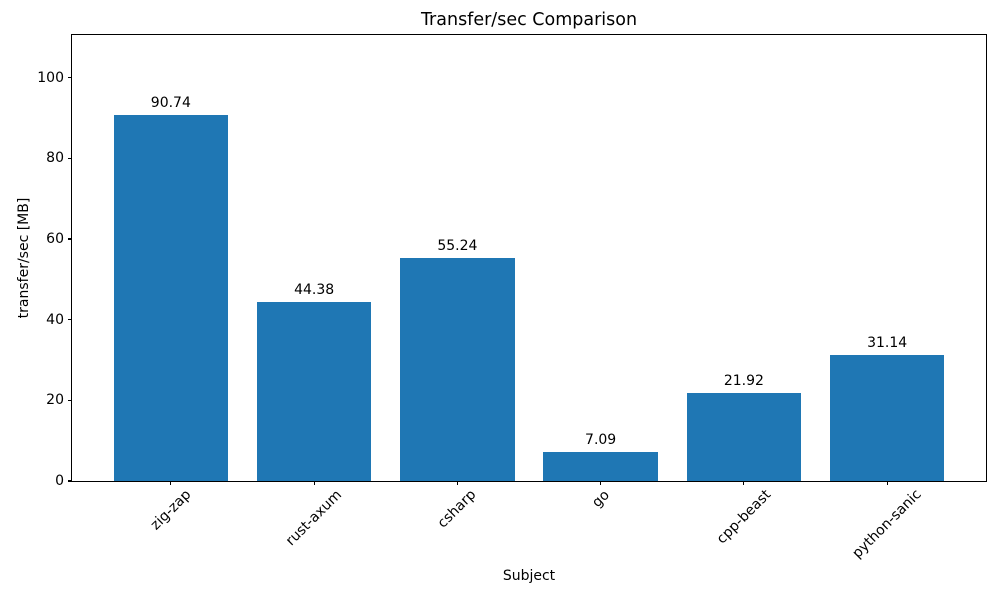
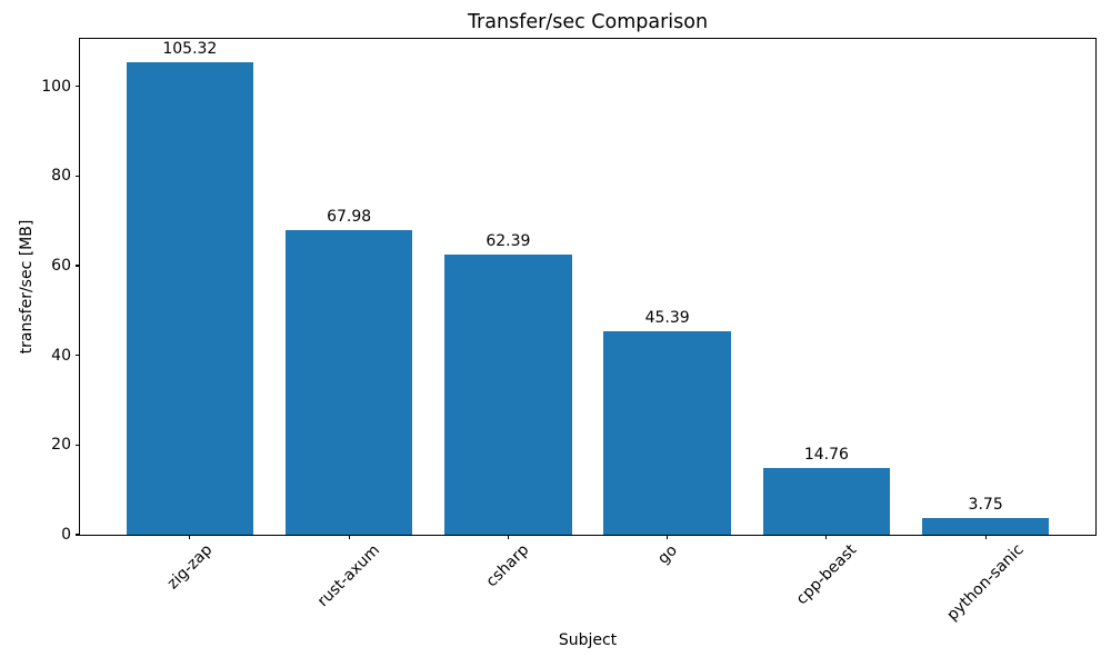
zig-zap: 90.74 -> 105.32
rust-axum: 44.38 -> 67.98
csharp: 55.24 -> 62.39
go: 7.09 -> 45.39
cpp-beast: 21.92 -> 14.76
python-sanic: 31.14 -> 3.75
